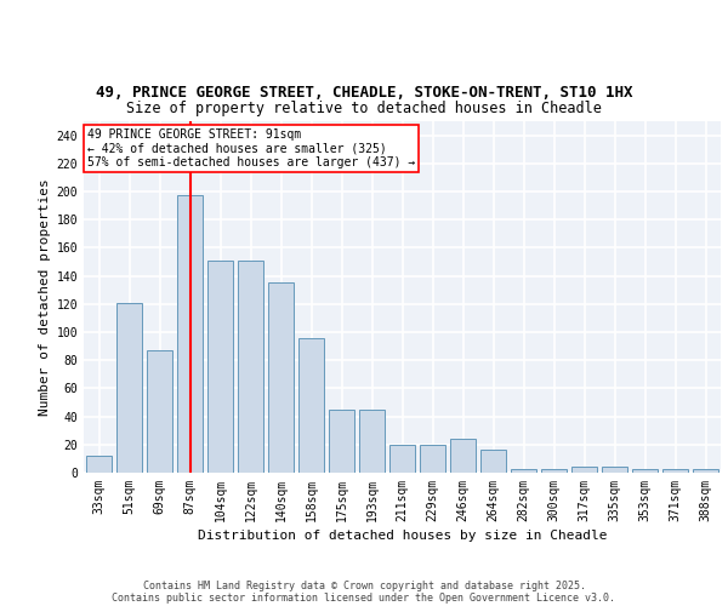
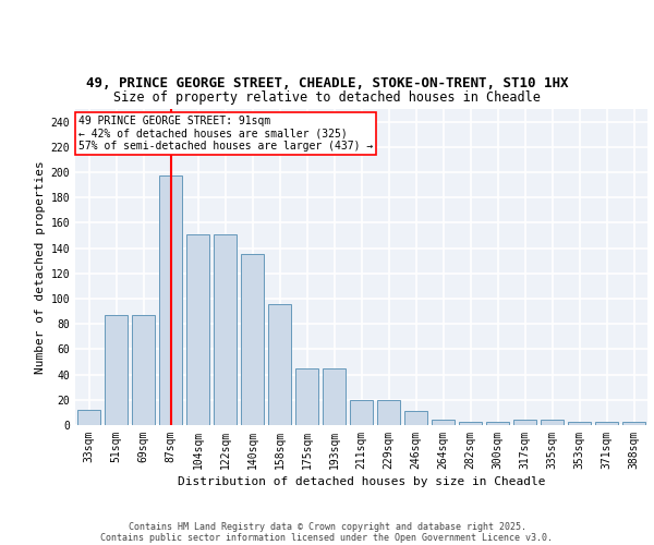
51sqm: 121 -> 87
246sqm: 24 -> 11
264sqm: 16 -> 4
